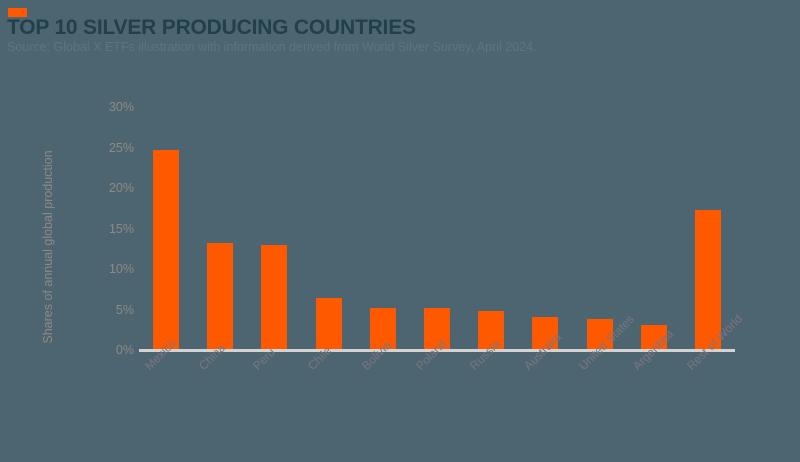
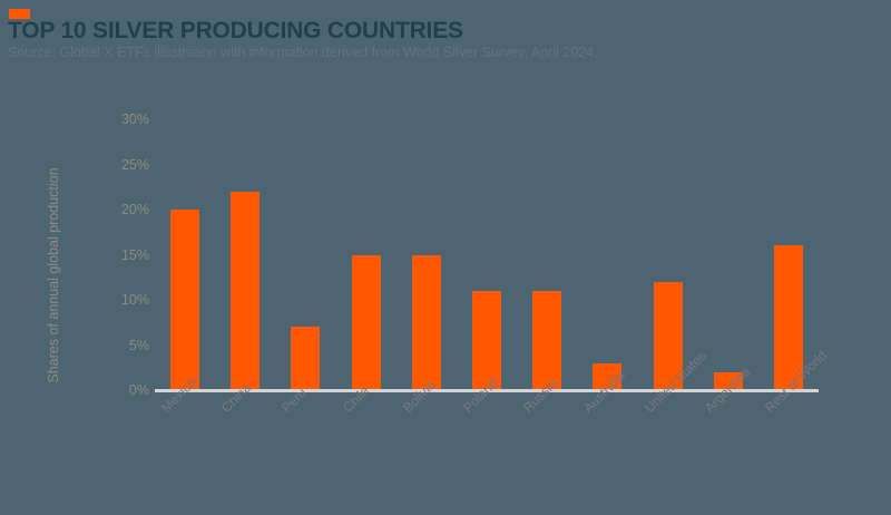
Mexico: 25% -> 20%
China: 13% -> 22%
Peru: 13% -> 7%
Chile: 6% -> 15%
Bolivia: 5% -> 15%
Poland: 5% -> 11%
Russia: 5% -> 11%
Australia: 4% -> 3%
United States: 4% -> 12%
Argentina: 3% -> 2%
Rest of World: 17% -> 16%
